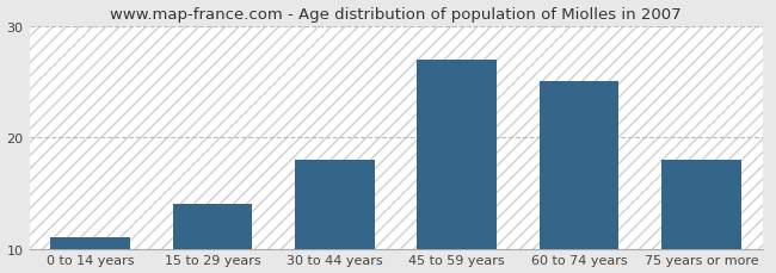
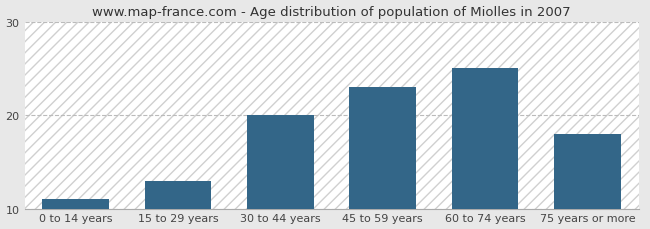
15 to 29 years: 14 -> 13
30 to 44 years: 18 -> 20
45 to 59 years: 27 -> 23
